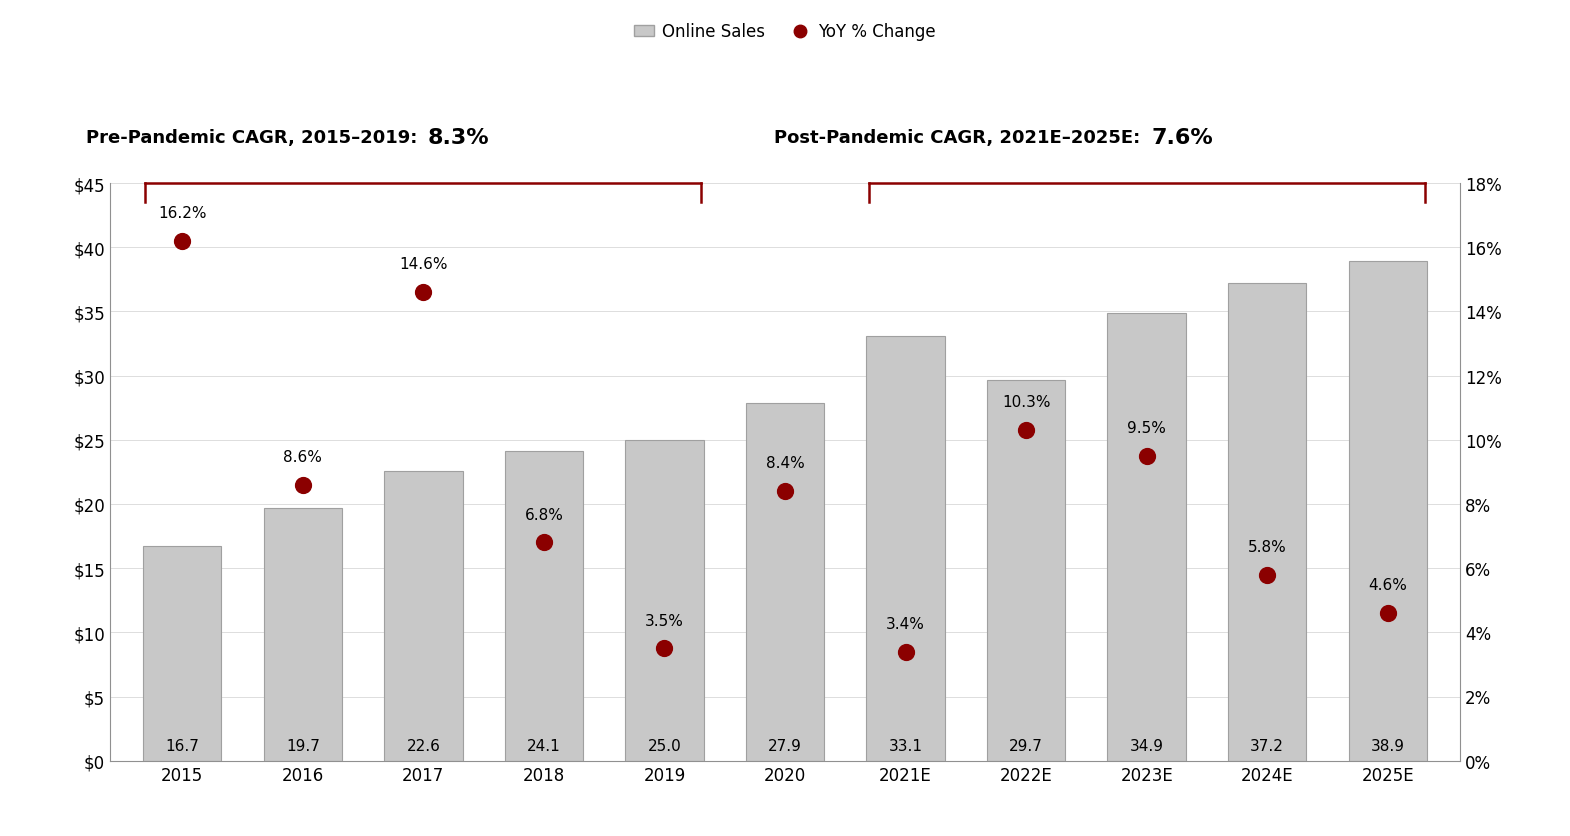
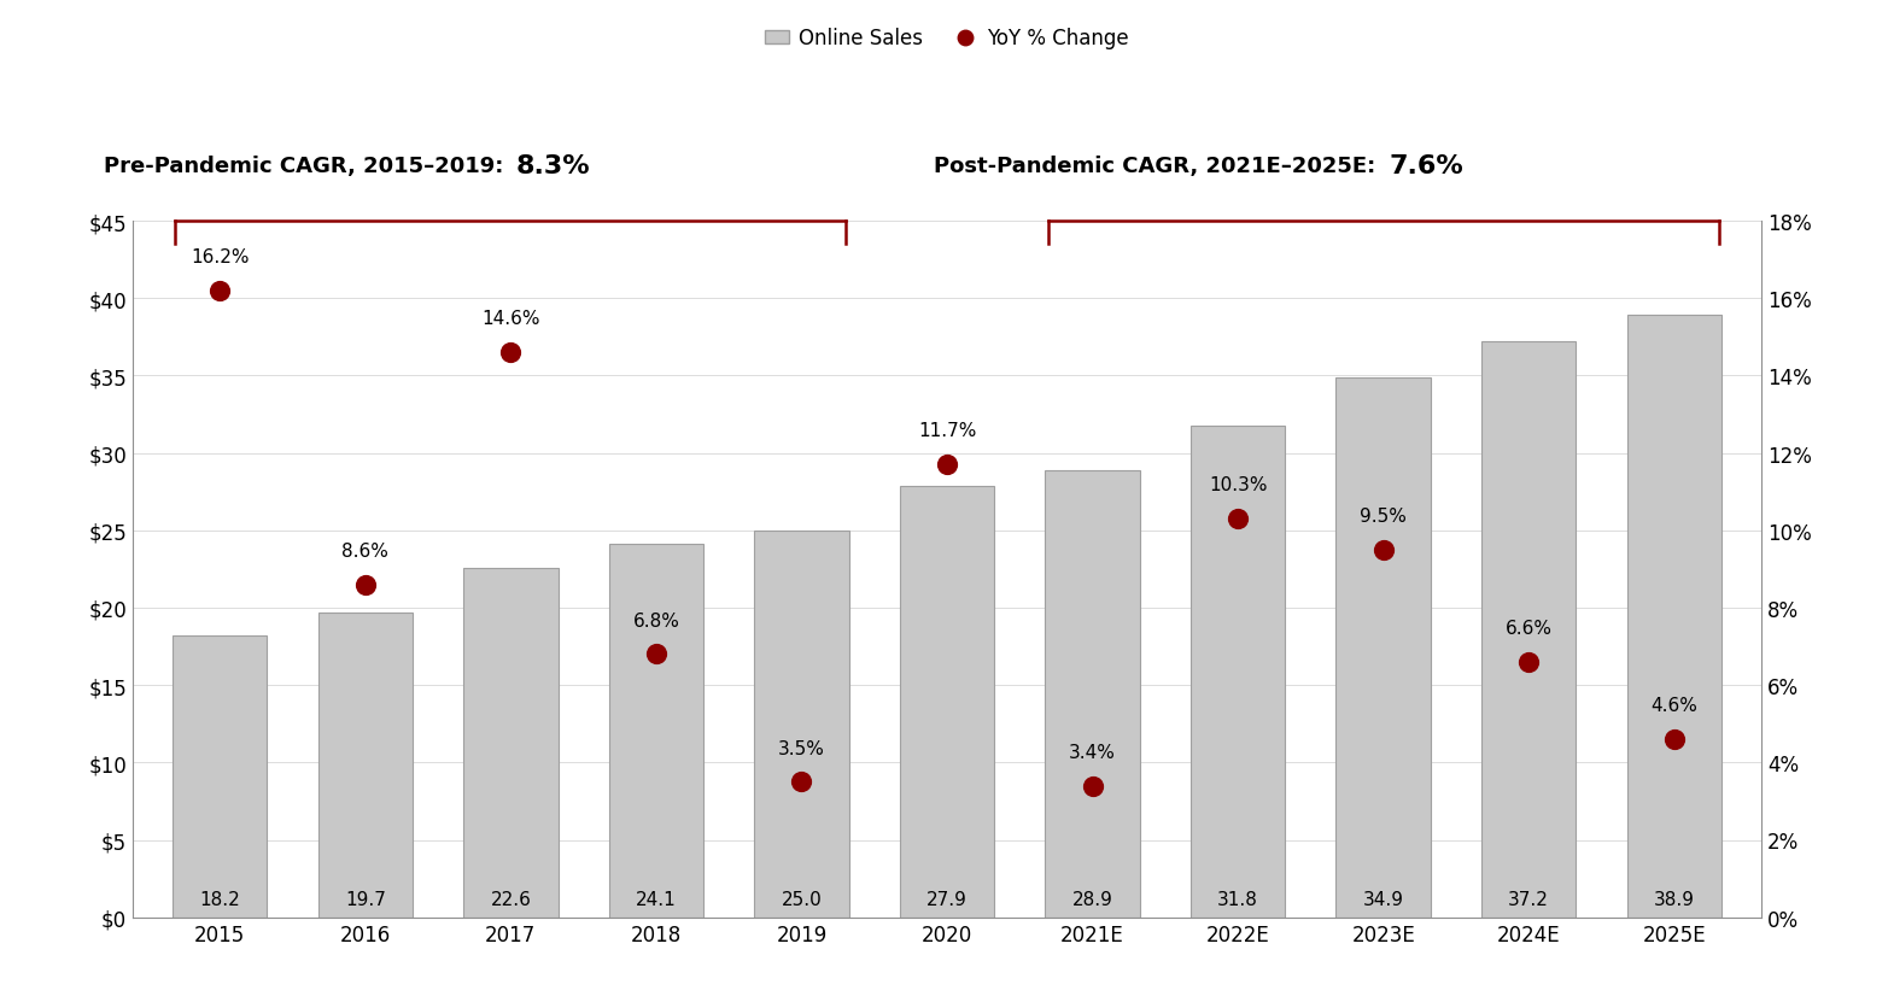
Online Sales/2015: 16.7 -> 18.2
YoY % Change/2020: 8.4% -> 11.7%
Online Sales/2021E: 33.1 -> 28.9
Online Sales/2022E: 29.7 -> 31.8
YoY % Change/2024E: 5.8% -> 6.6%
